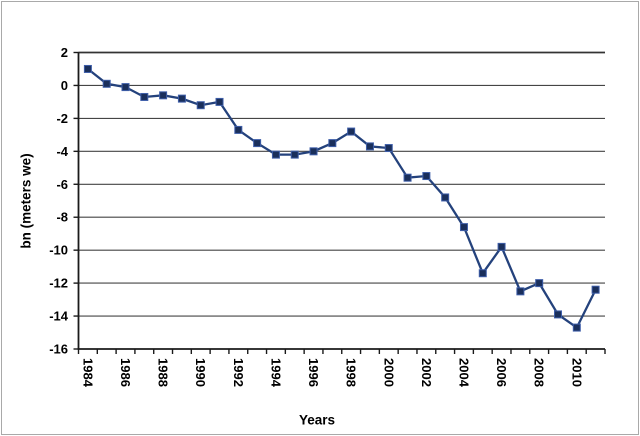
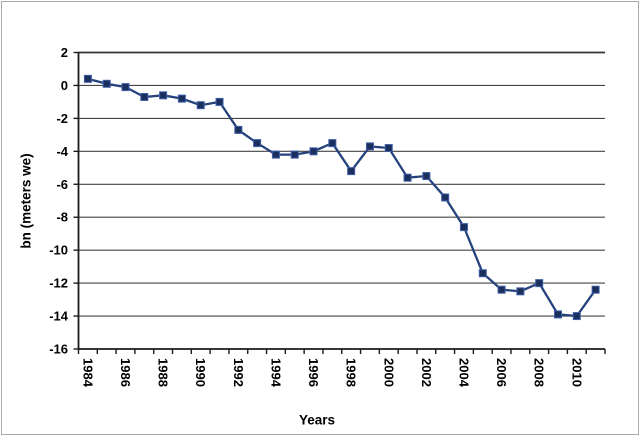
1984: 1.0 -> 0.4
1998: -2.8 -> -5.2
2006: -9.8 -> -12.4
2010: -14.7 -> -14.0
